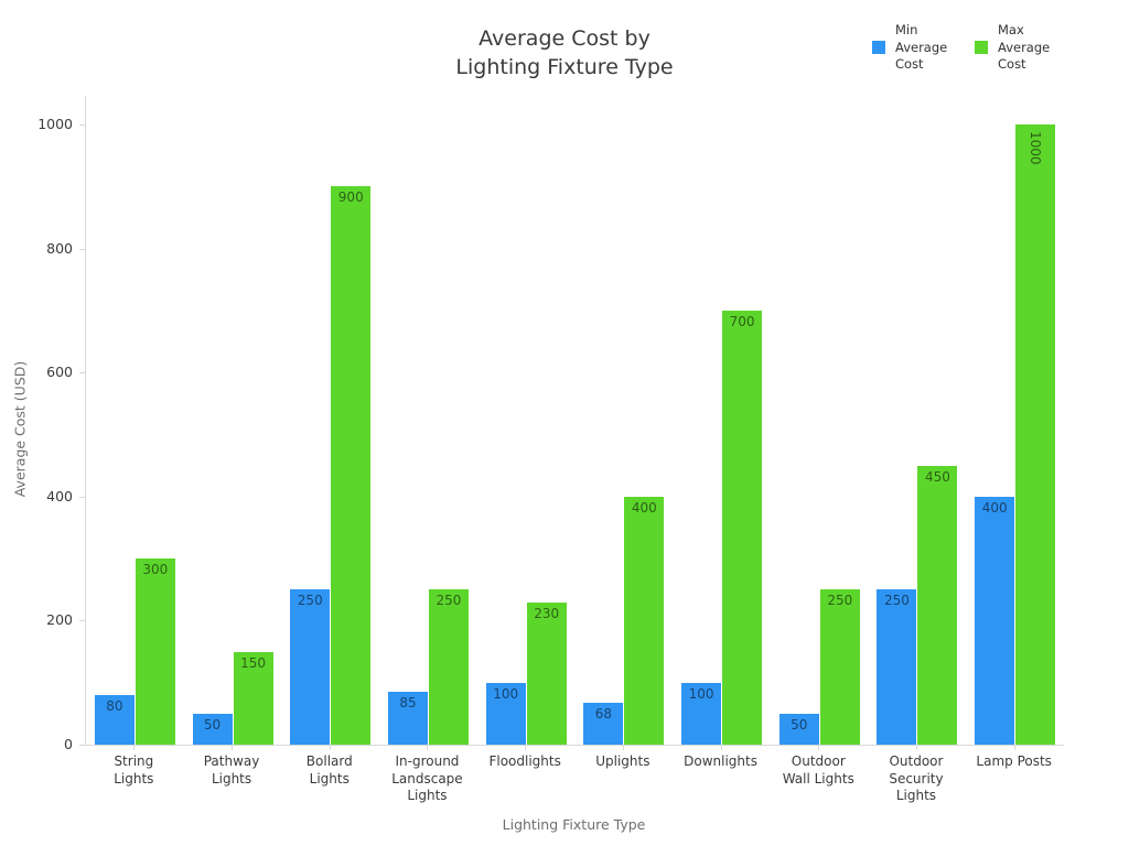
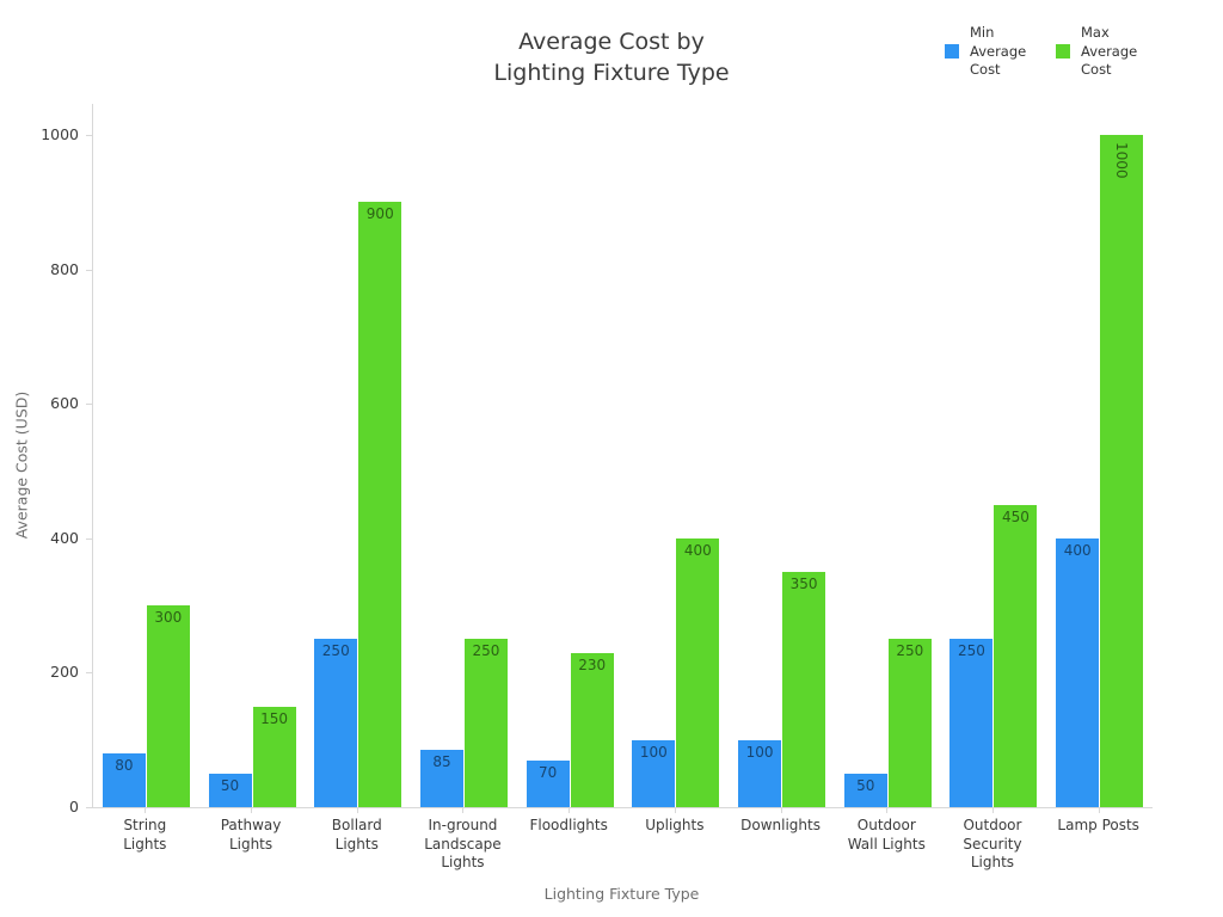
Min Average Cost/Floodlights: 100 -> 70
Min Average Cost/Uplights: 68 -> 100
Max Average Cost/Downlights: 700 -> 350
